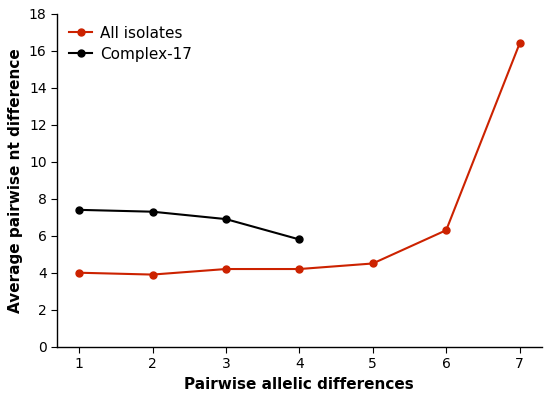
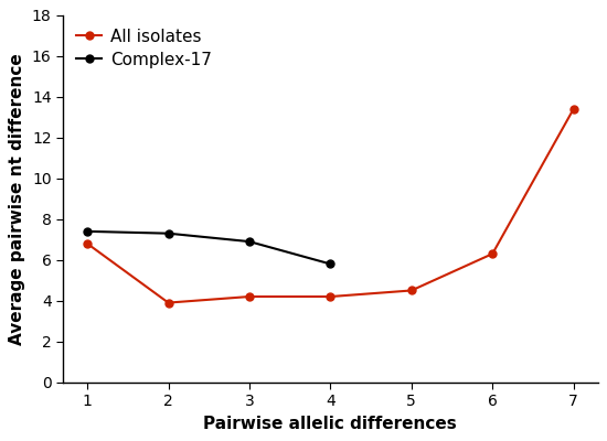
All isolates/1: 4.0 -> 6.8
All isolates/7: 16.4 -> 13.4
